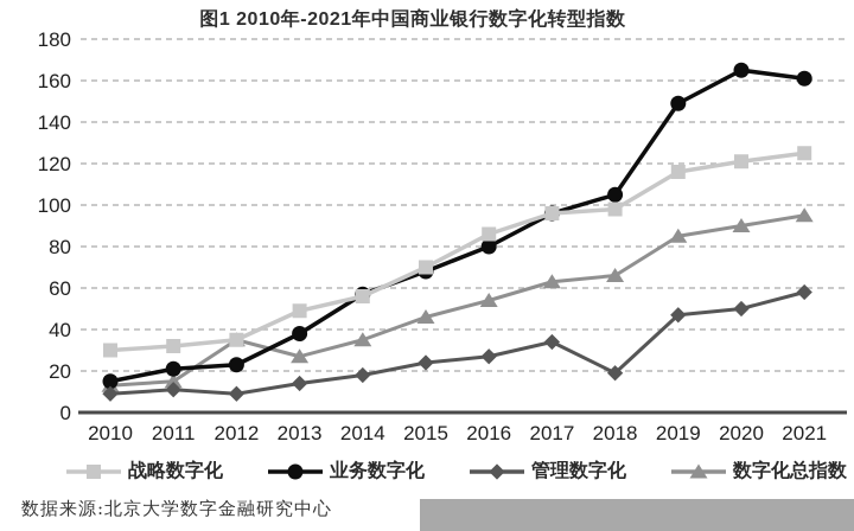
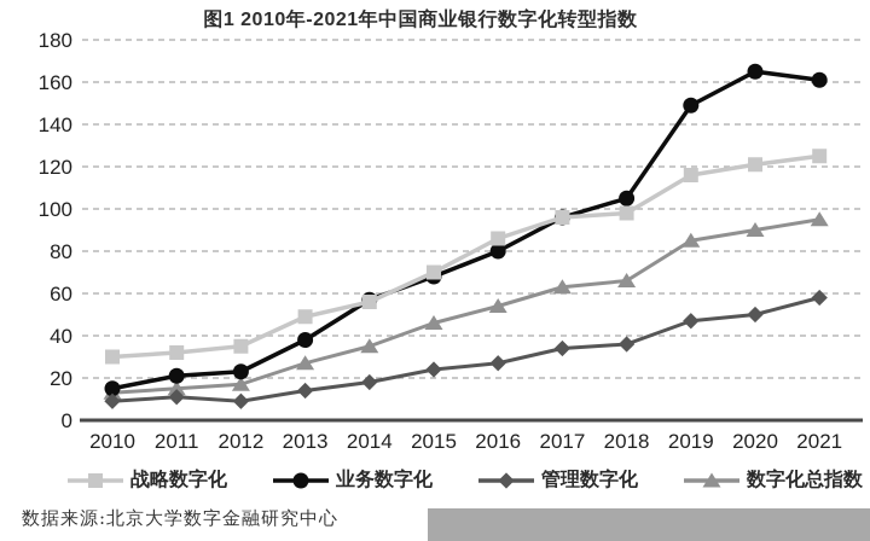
数字化总指数/2012: 35 -> 17
管理数字化/2018: 19 -> 36
